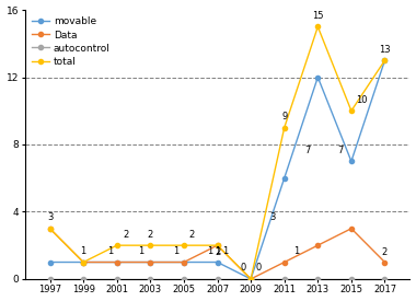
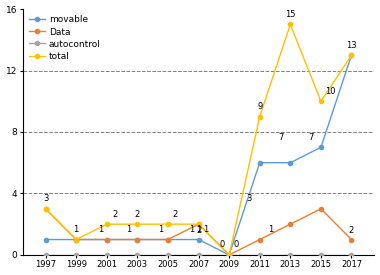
movable/2013: 12 -> 6
